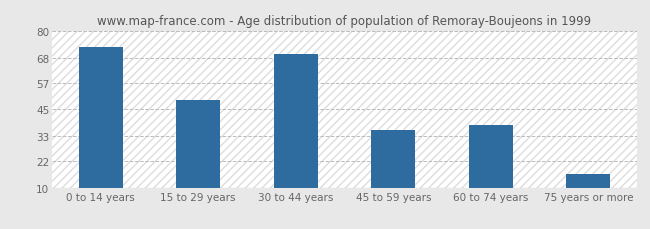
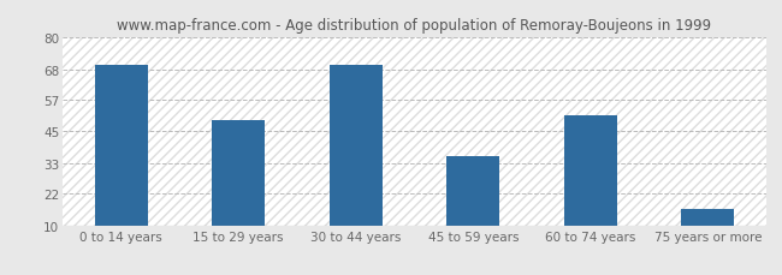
0 to 14 years: 73 -> 70
60 to 74 years: 38 -> 51
